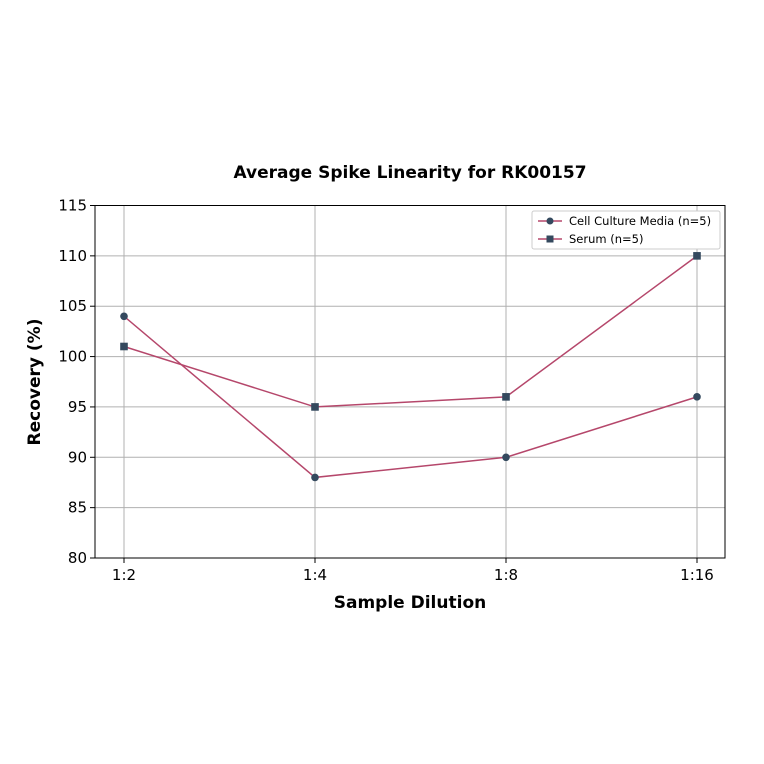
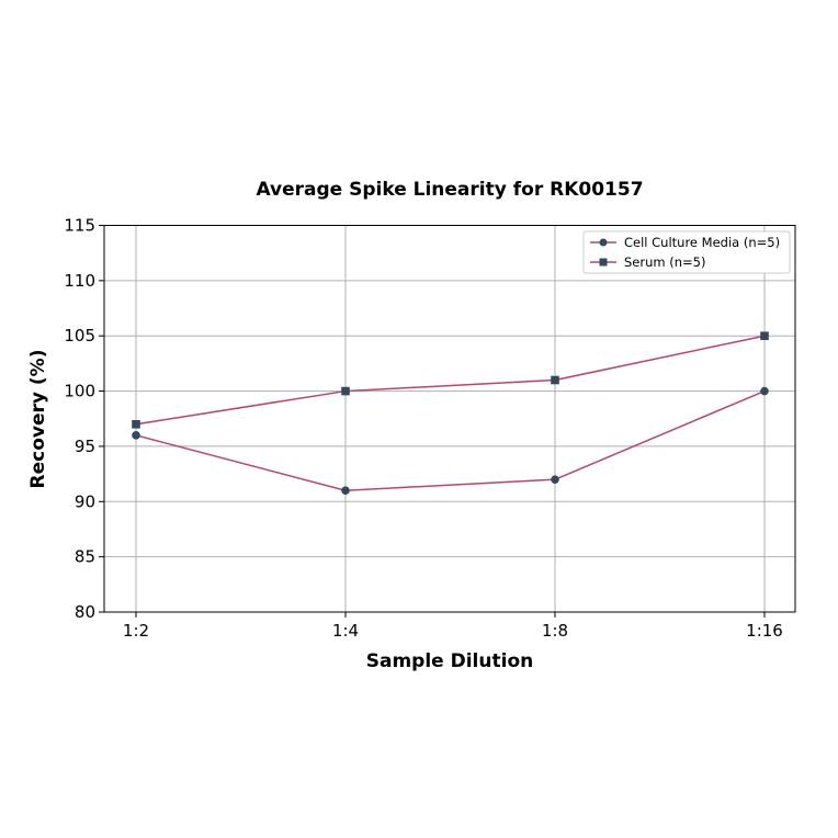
Cell Culture Media (n=5)/1:2: 104 -> 96
Serum (n=5)/1:2: 101 -> 97
Cell Culture Media (n=5)/1:4: 88 -> 91
Serum (n=5)/1:4: 95 -> 100
Cell Culture Media (n=5)/1:8: 90 -> 92
Serum (n=5)/1:8: 96 -> 101
Cell Culture Media (n=5)/1:16: 96 -> 100
Serum (n=5)/1:16: 110 -> 105
